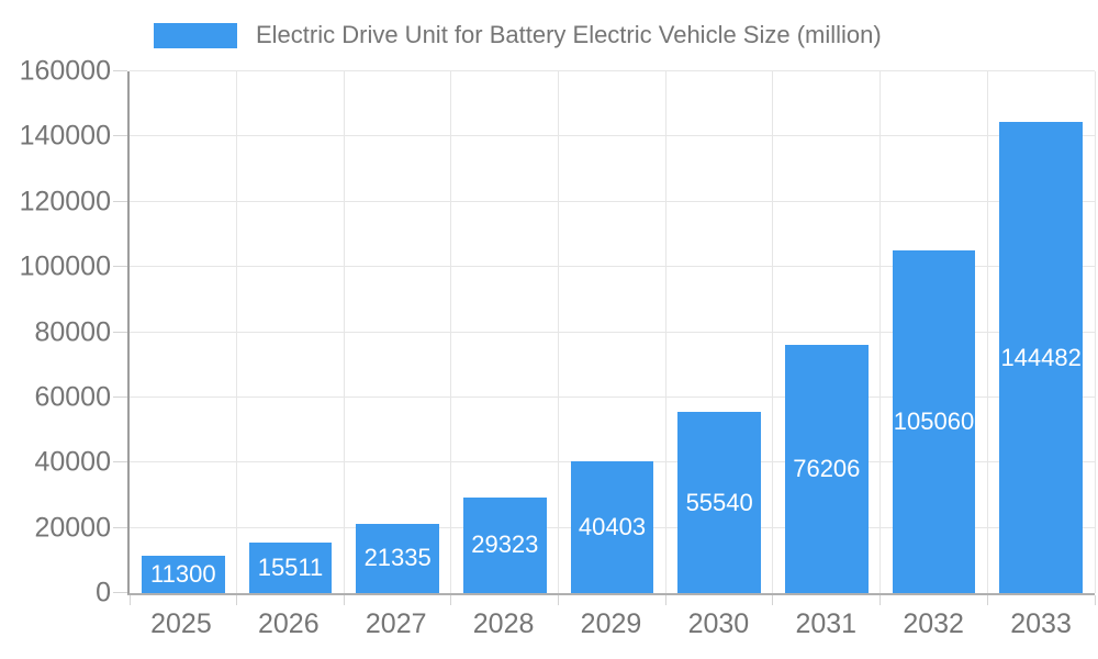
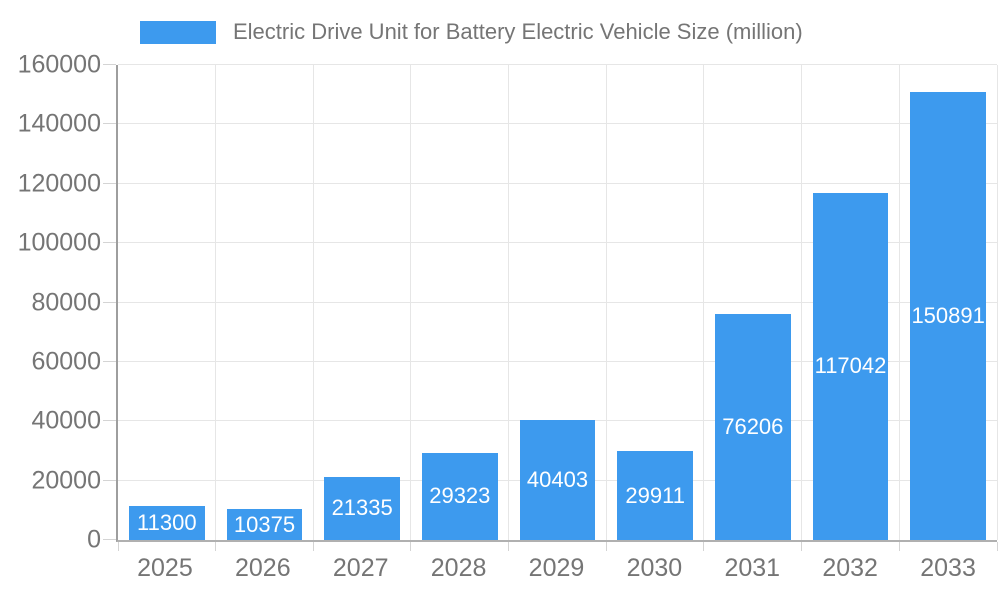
2026: 15511 -> 10375
2030: 55540 -> 29911
2032: 105060 -> 117042
2033: 144482 -> 150891
